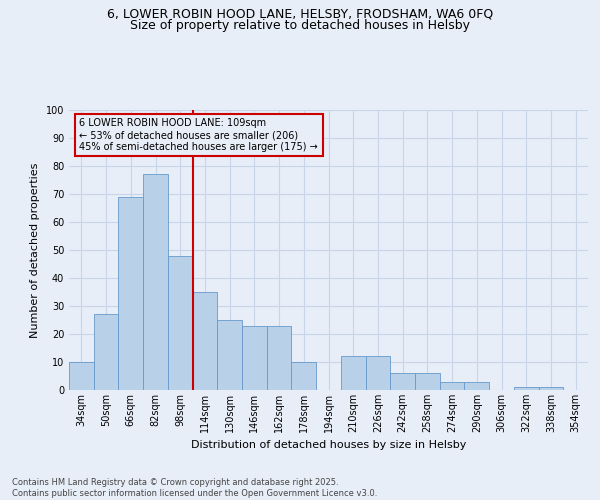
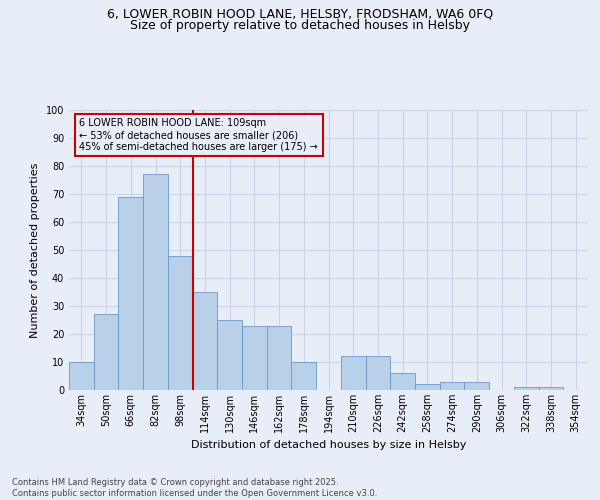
258sqm: 6 -> 2
